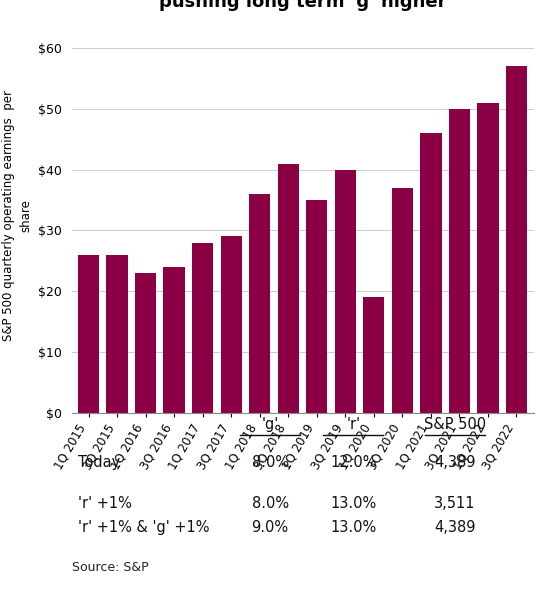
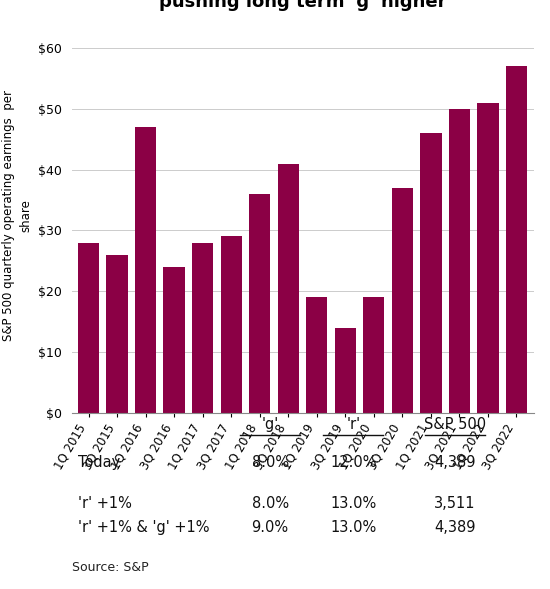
1Q 2015: $26 -> $28
1Q 2016: $23 -> $47
1Q 2019: $35 -> $19
3Q 2019: $40 -> $14
